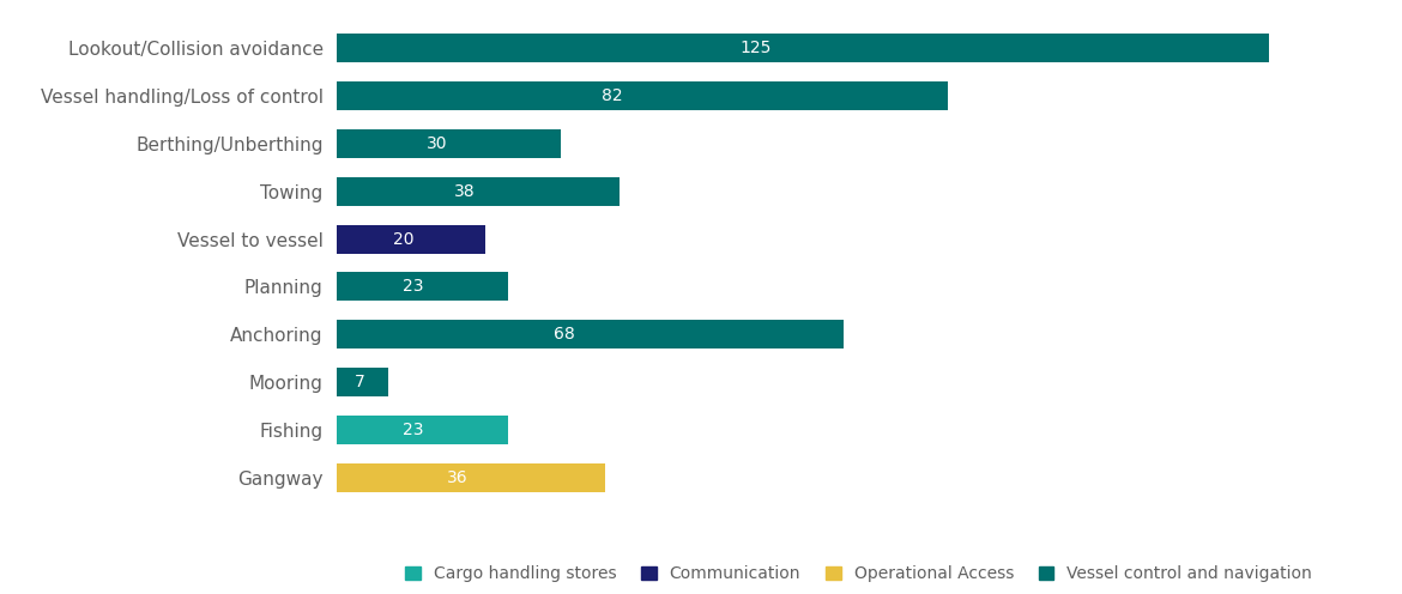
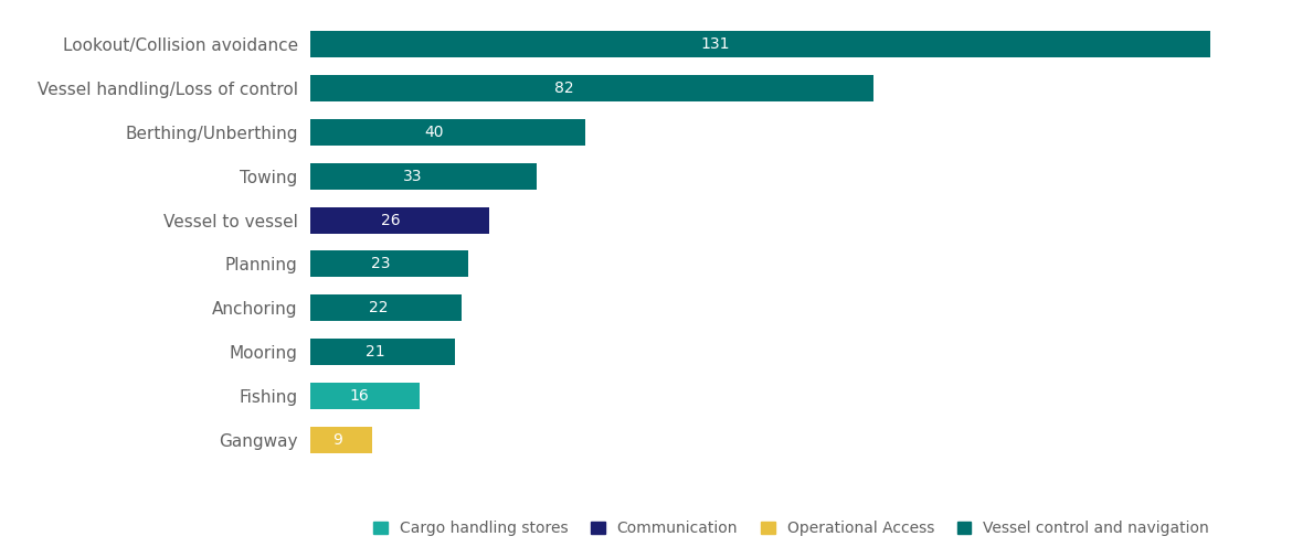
Lookout/Collision avoidance: 125 -> 131
Berthing/Unberthing: 30 -> 40
Towing: 38 -> 33
Vessel to vessel: 20 -> 26
Anchoring: 68 -> 22
Mooring: 7 -> 21
Fishing: 23 -> 16
Gangway: 36 -> 9
